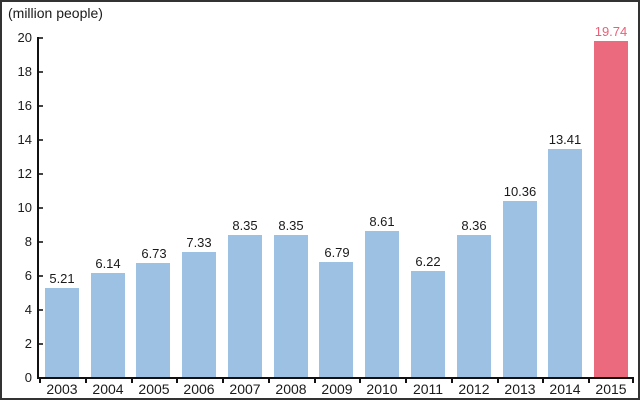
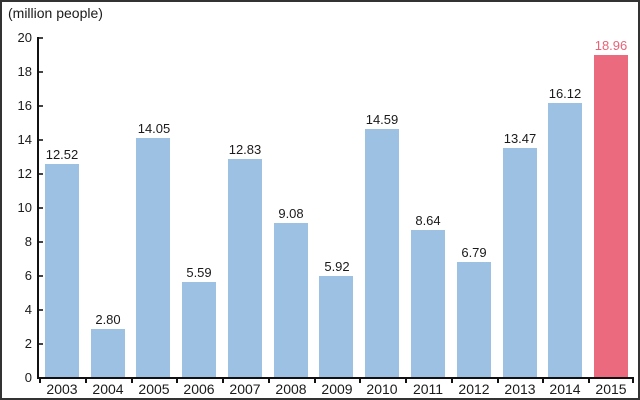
2003: 5.21 -> 12.52
2004: 6.14 -> 2.80
2005: 6.73 -> 14.05
2006: 7.33 -> 5.59
2007: 8.35 -> 12.83
2008: 8.35 -> 9.08
2009: 6.79 -> 5.92
2010: 8.61 -> 14.59
2011: 6.22 -> 8.64
2012: 8.36 -> 6.79
2013: 10.36 -> 13.47
2014: 13.41 -> 16.12
2015: 19.74 -> 18.96
